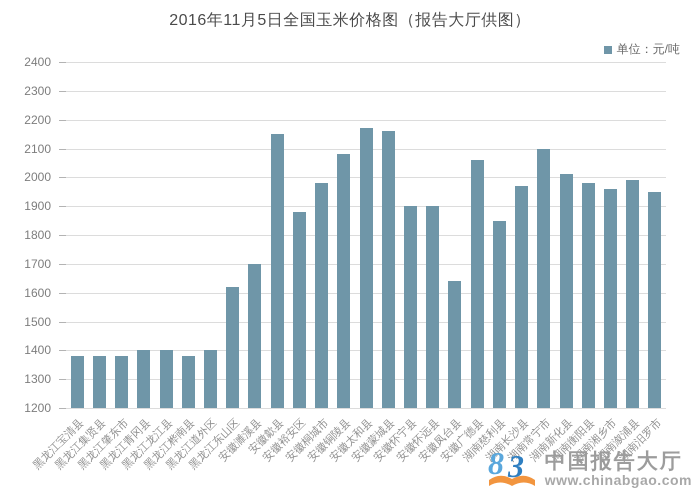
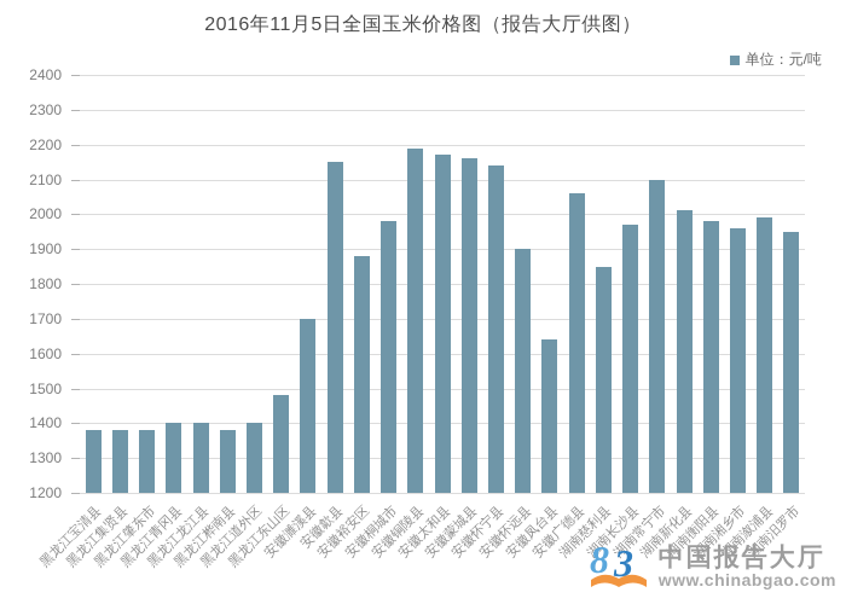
黑龙江东山区: 1620 -> 1480
安徽铜陵县: 2080 -> 2190
安徽怀宁县: 1900 -> 2140
